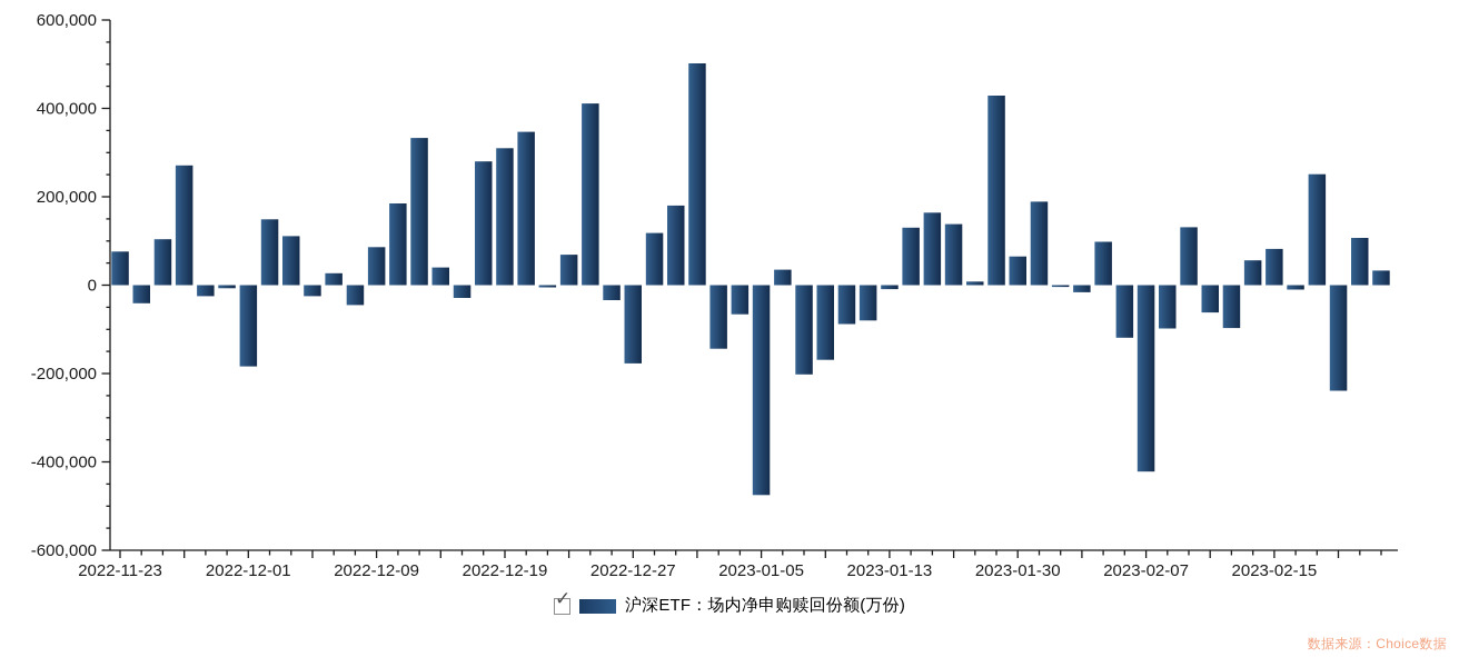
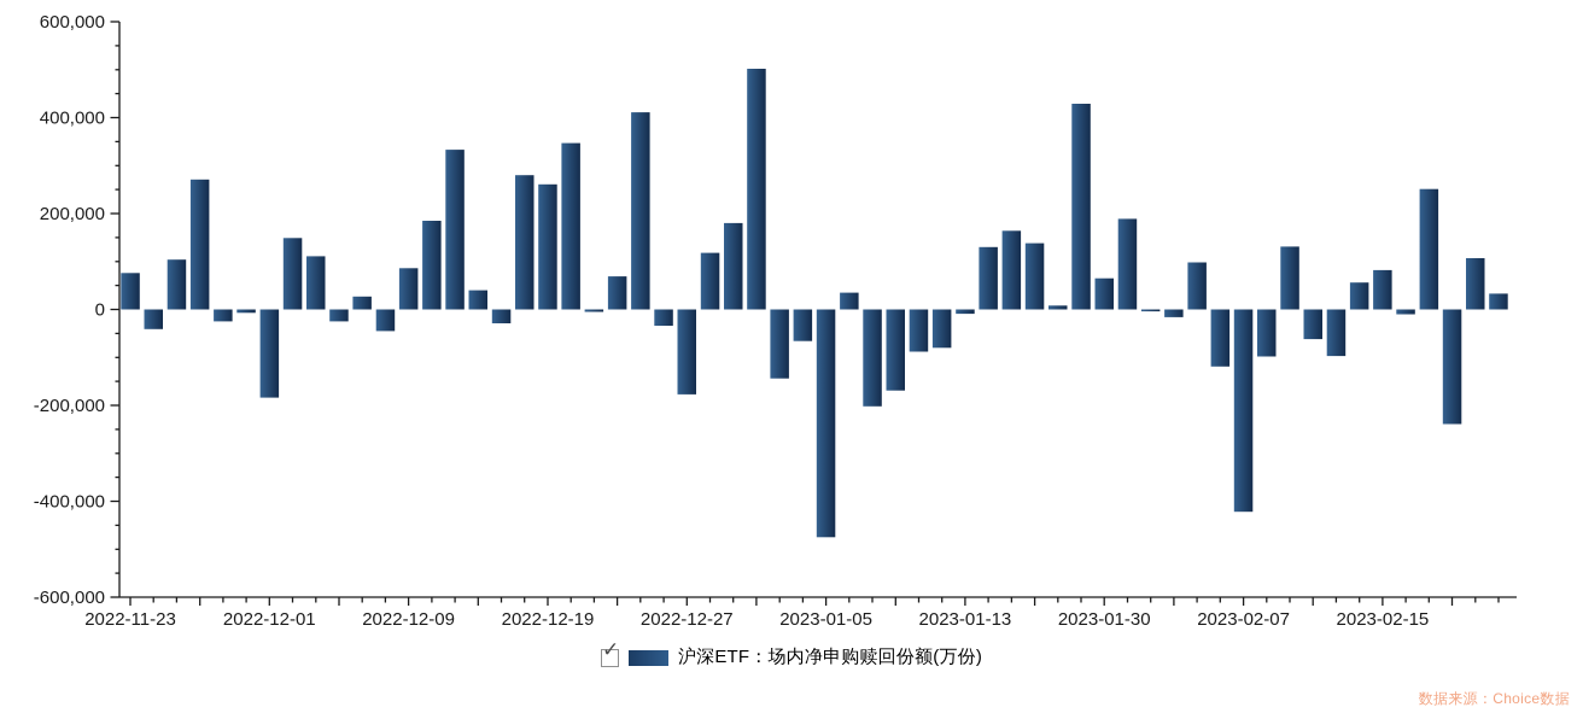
2022-12-19: 310000 -> 260000
